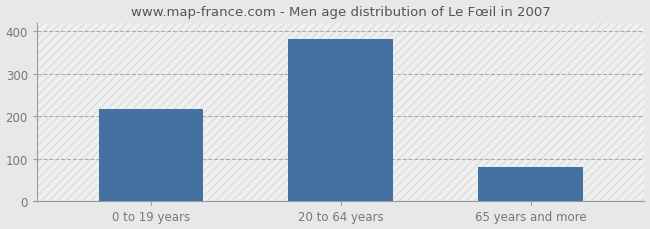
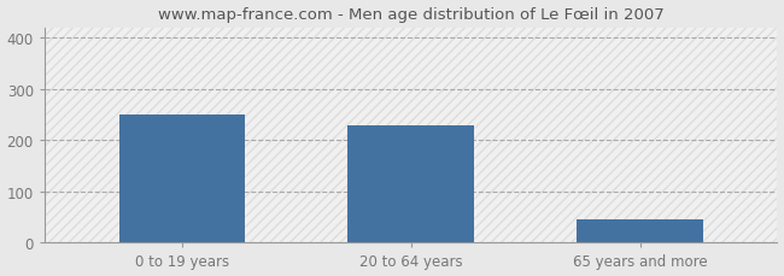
0 to 19 years: 218 -> 250
20 to 64 years: 383 -> 230
65 years and more: 82 -> 45
